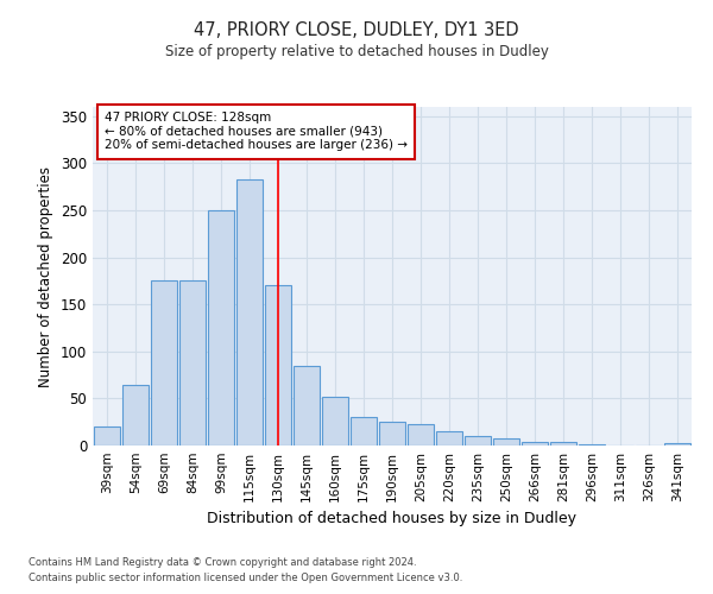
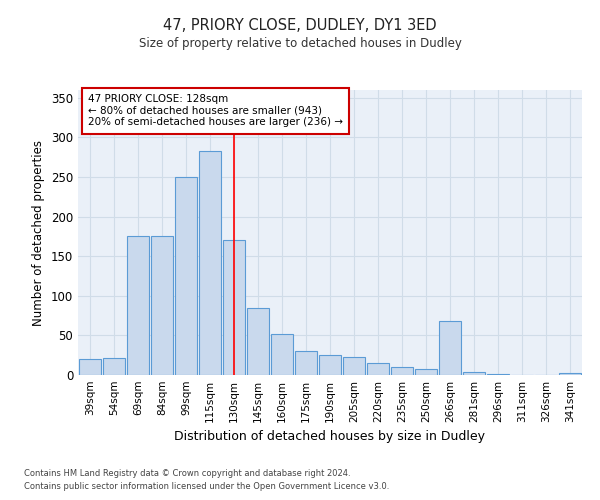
54sqm: 65 -> 22
266sqm: 4 -> 68
